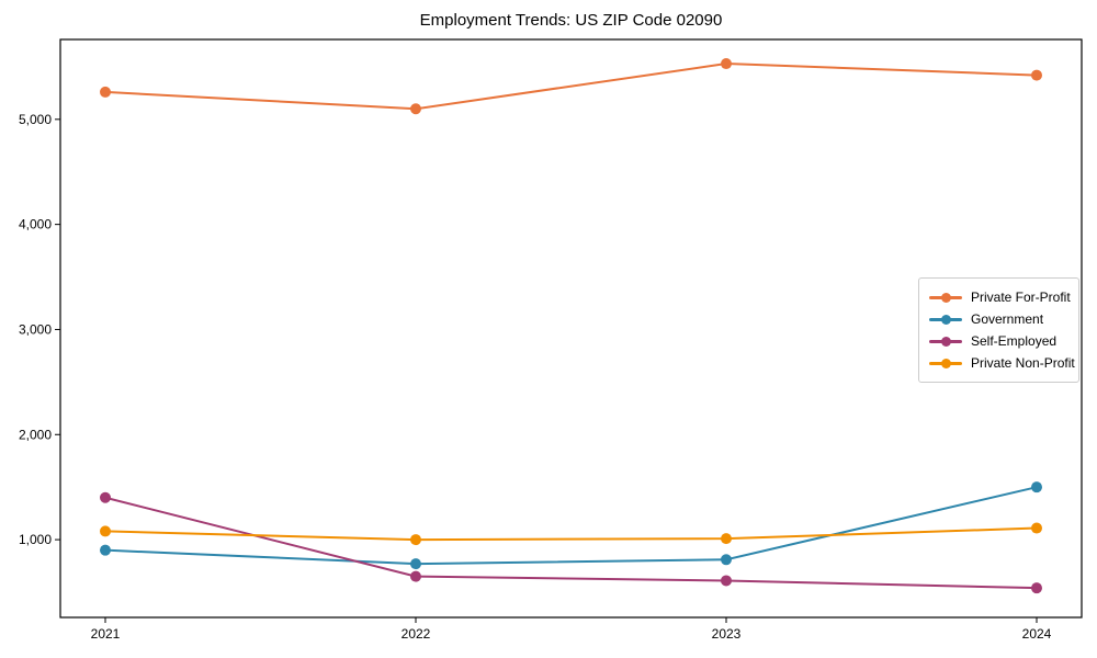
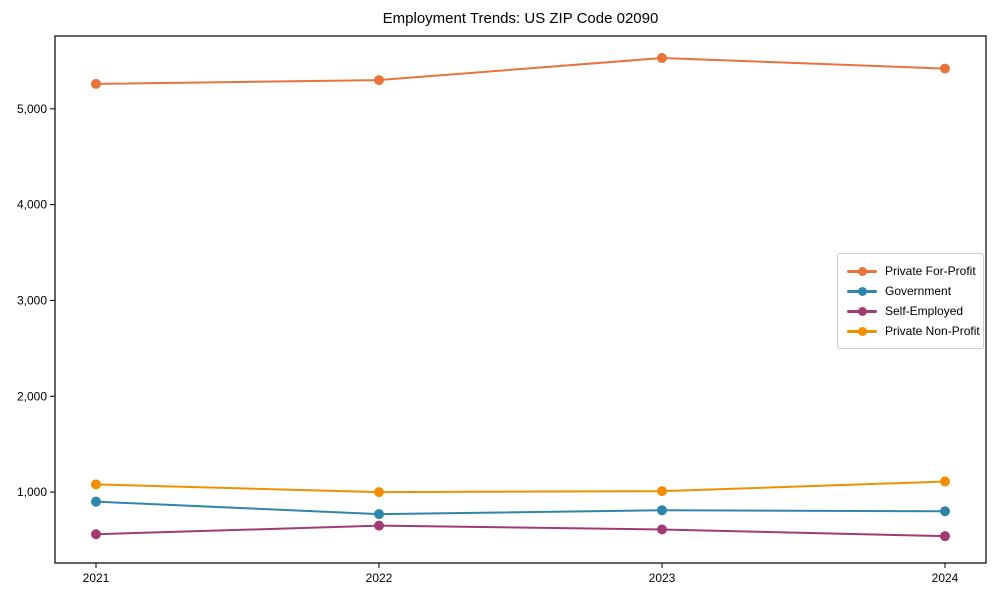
Self-Employed/2021: 1400 -> 600
Private For-Profit/2022: 5100 -> 5300
Government/2024: 1500 -> 800
